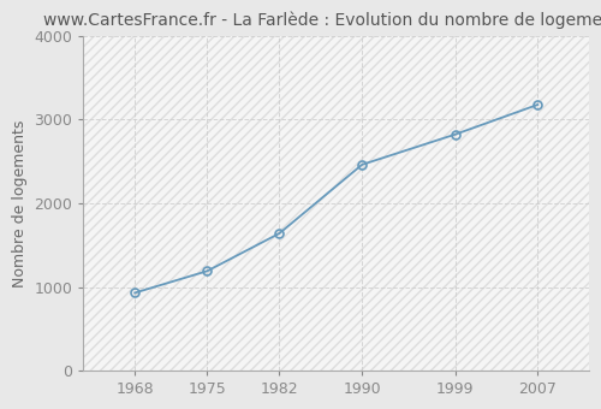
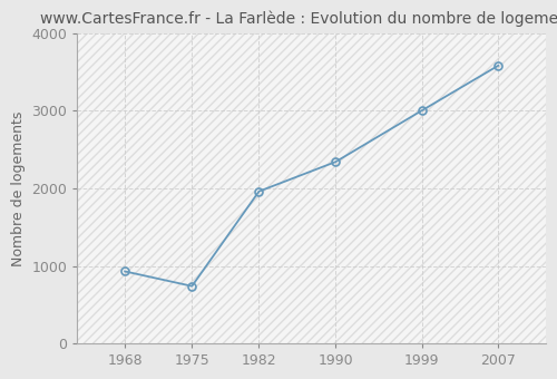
1975: 1190 -> 740
1982: 1640 -> 1960
1990: 2460 -> 2340
1999: 2820 -> 3000
2007: 3180 -> 3580
